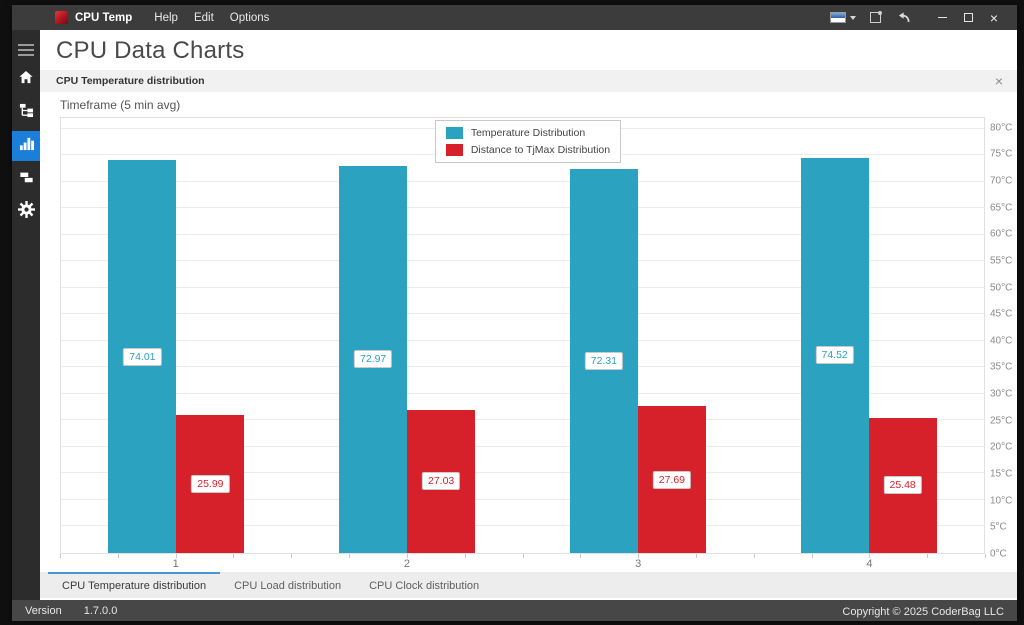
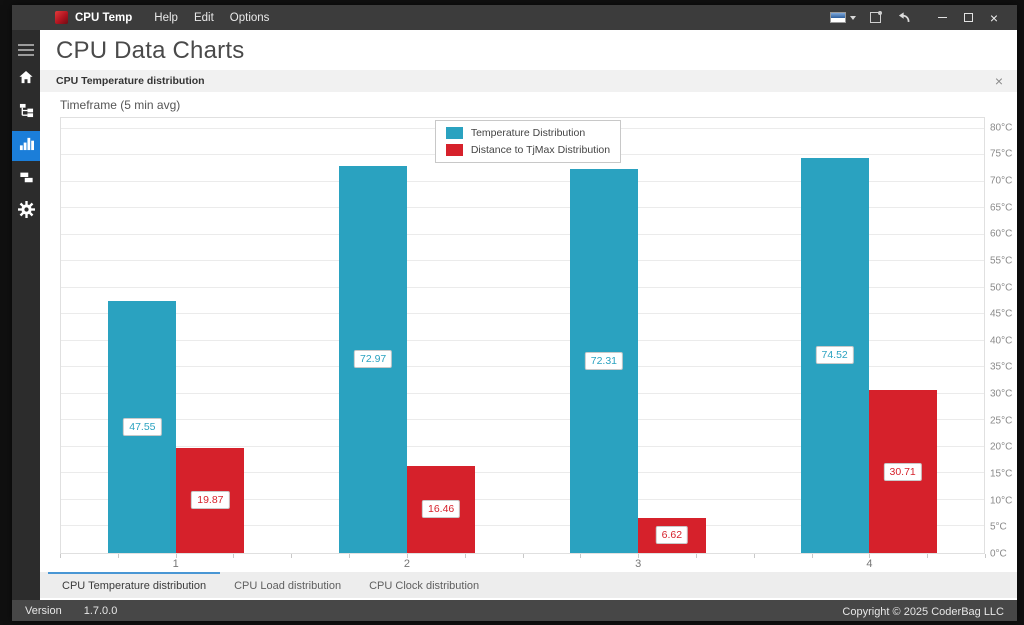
Temperature Distribution/1: 74.01 -> 47.55
Distance to TjMax Distribution/1: 25.99 -> 19.87
Distance to TjMax Distribution/2: 27.03 -> 16.46
Distance to TjMax Distribution/3: 27.69 -> 6.62
Distance to TjMax Distribution/4: 25.48 -> 30.71
